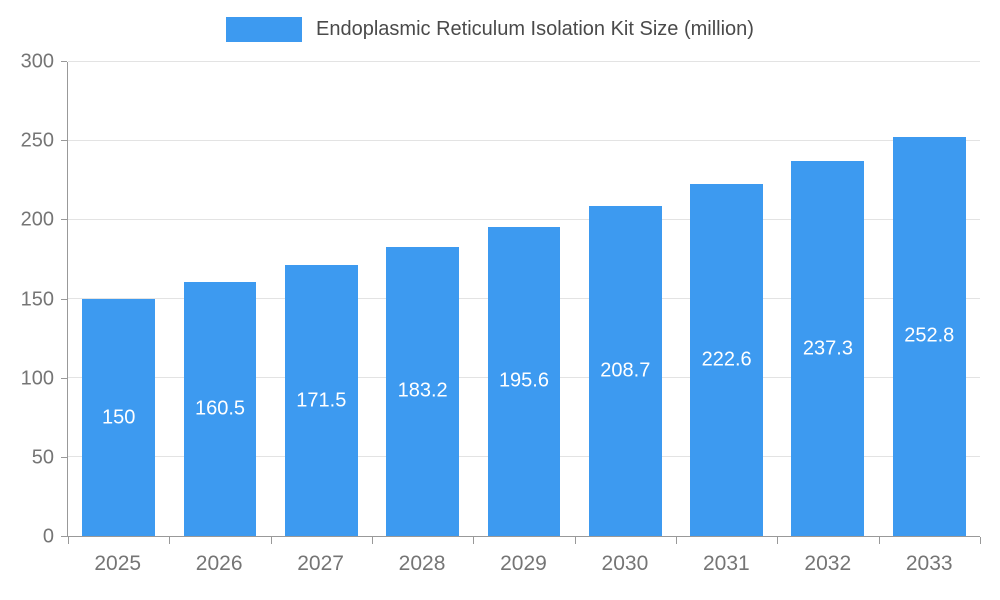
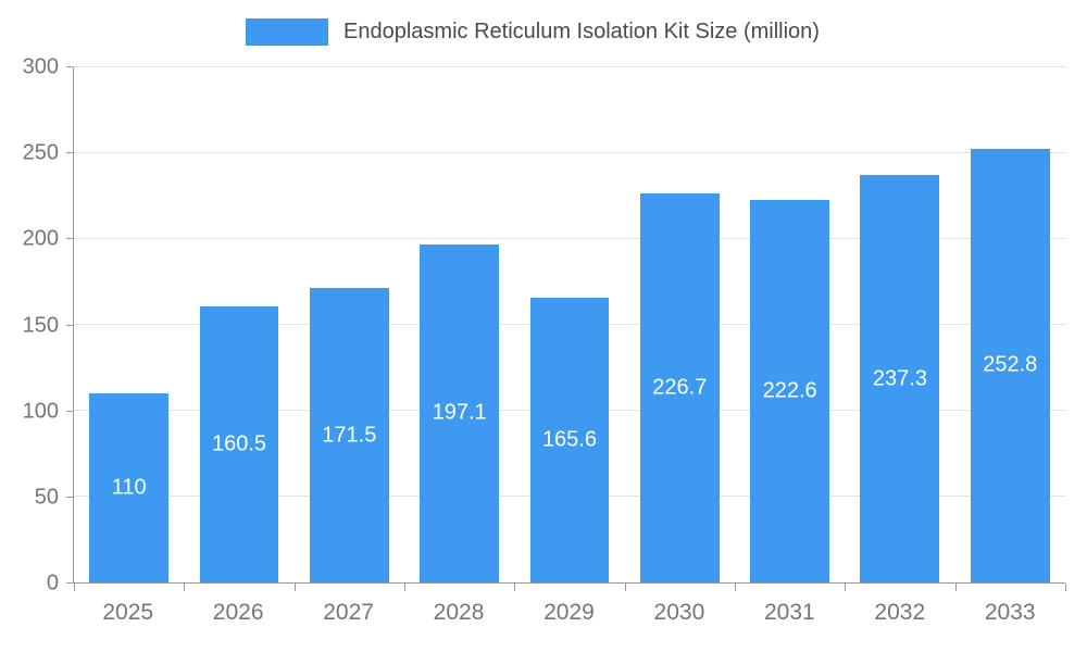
2025: 150 -> 110
2028: 183.2 -> 197.1
2029: 195.6 -> 165.6
2030: 208.7 -> 226.7
